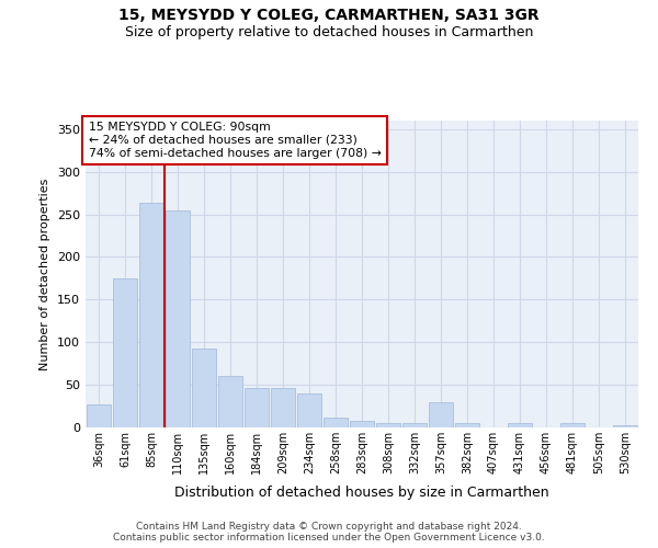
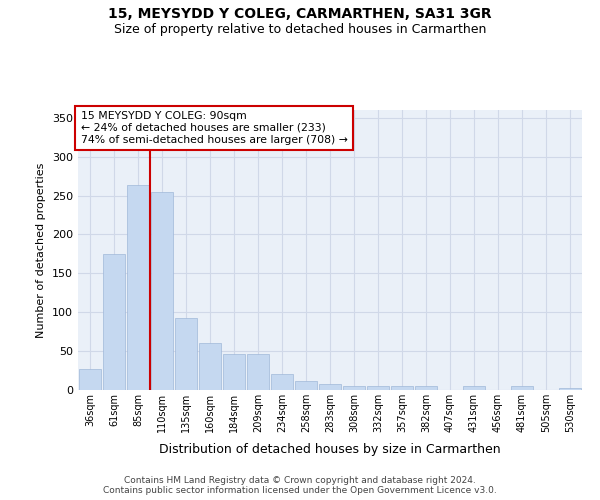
234sqm: 40 -> 20
357sqm: 30 -> 5
